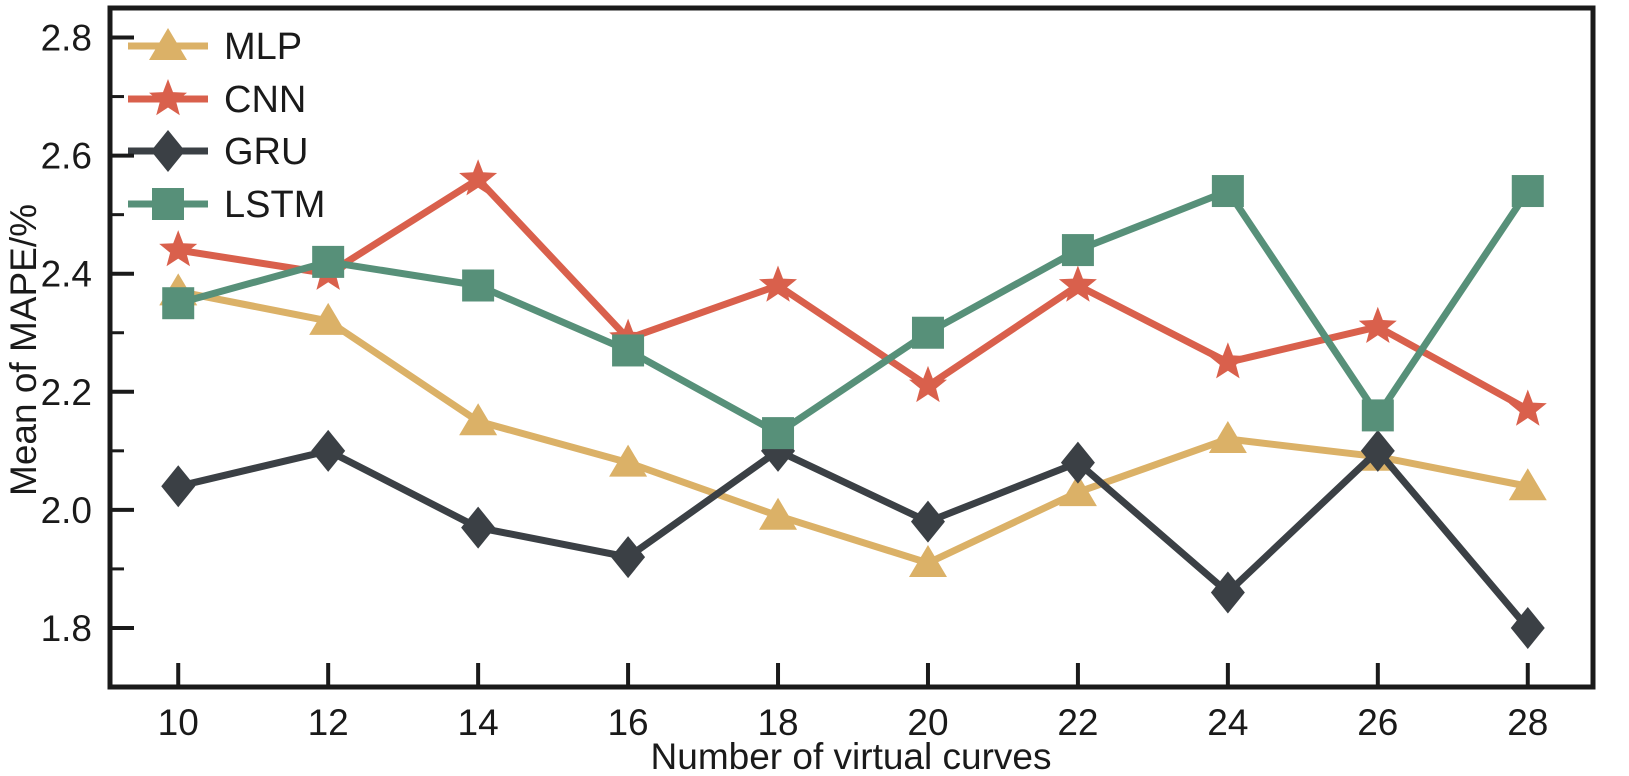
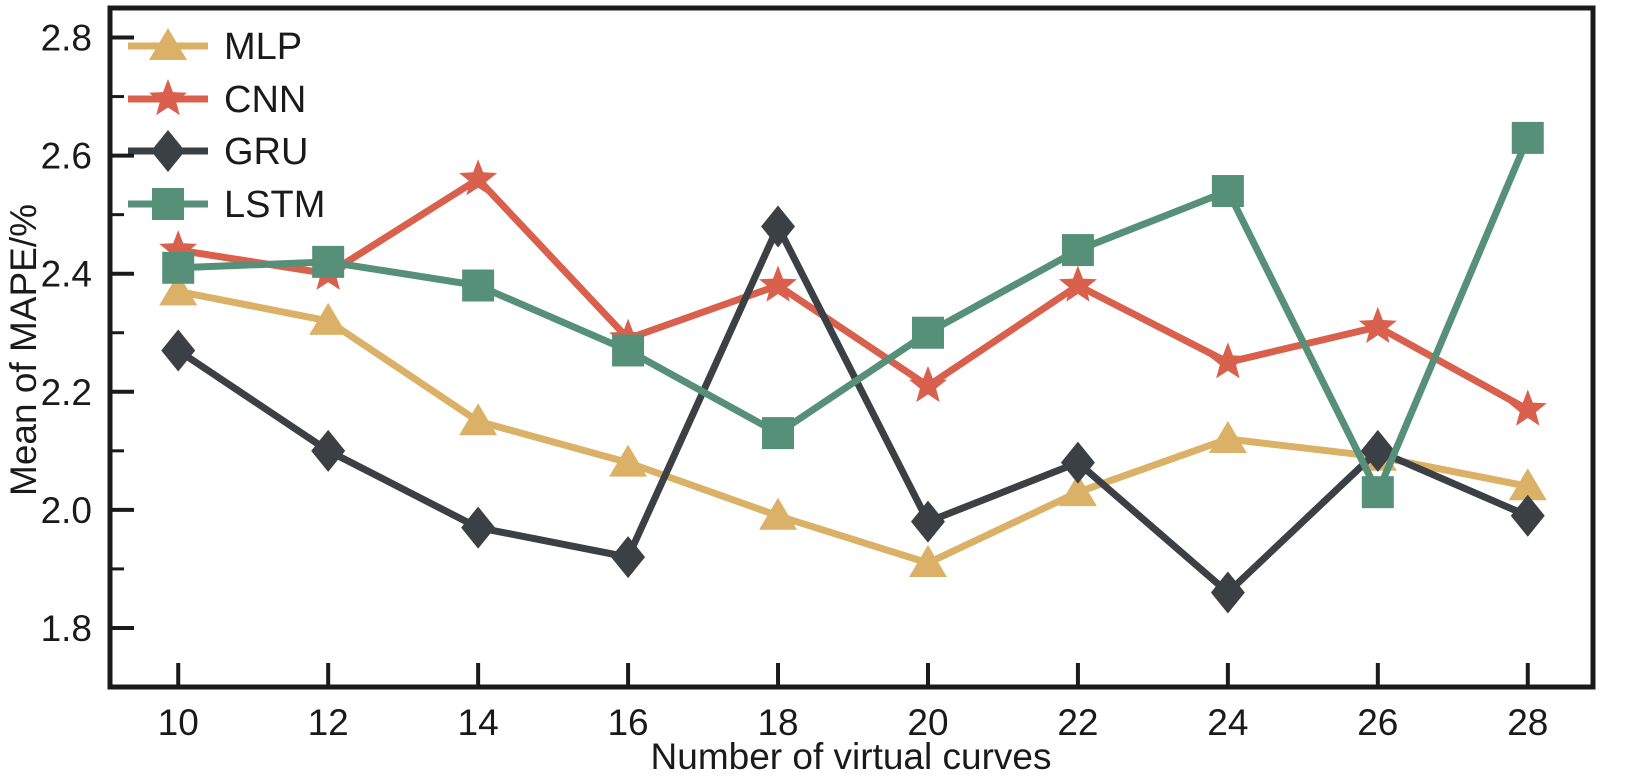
GRU/10: 2.04 -> 2.27
LSTM/10: 2.35 -> 2.41
GRU/18: 2.10 -> 2.48
LSTM/26: 2.16 -> 2.03
GRU/28: 1.80 -> 1.99
LSTM/28: 2.54 -> 2.63
